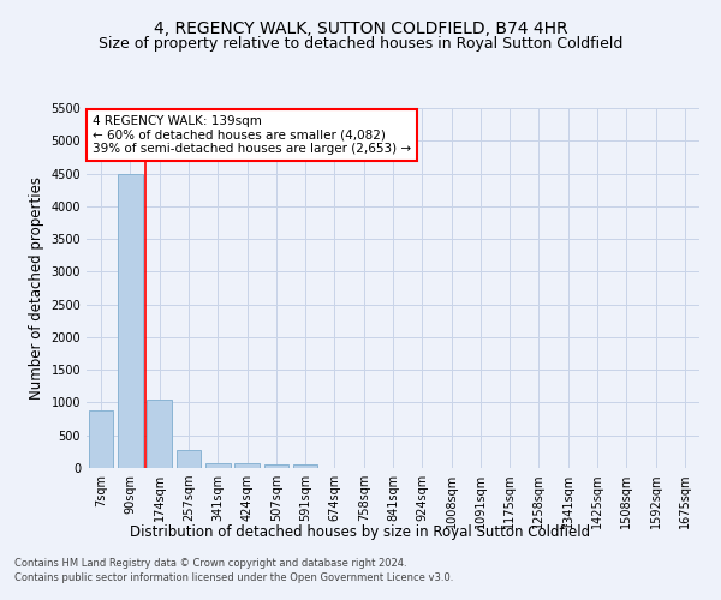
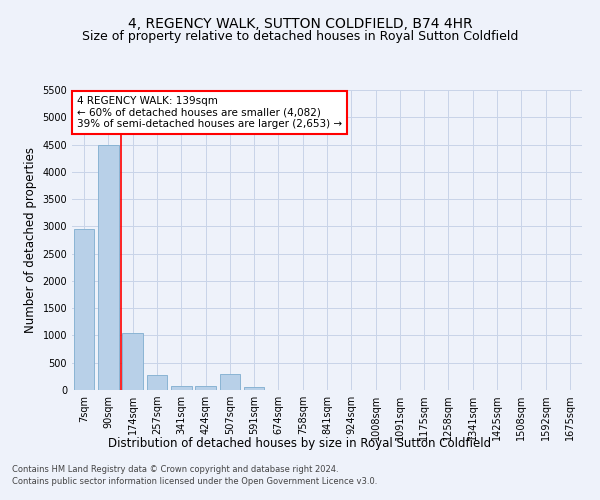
7sqm: 880 -> 2960
507sqm: 60 -> 300
